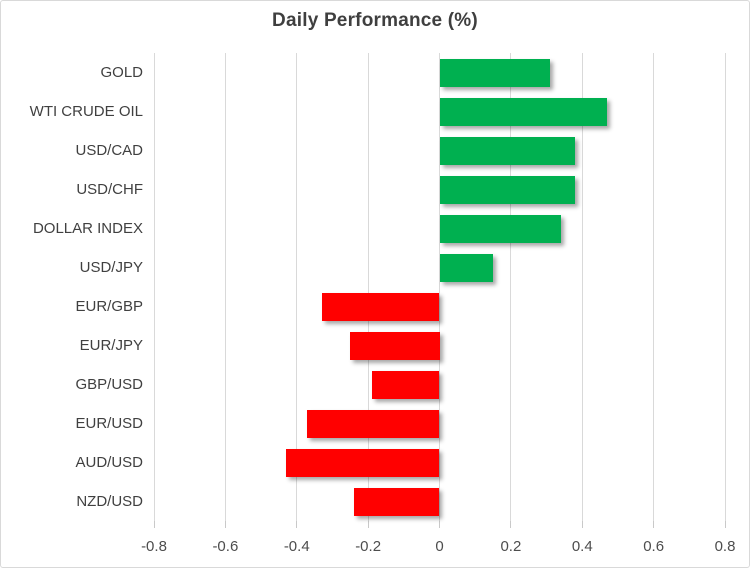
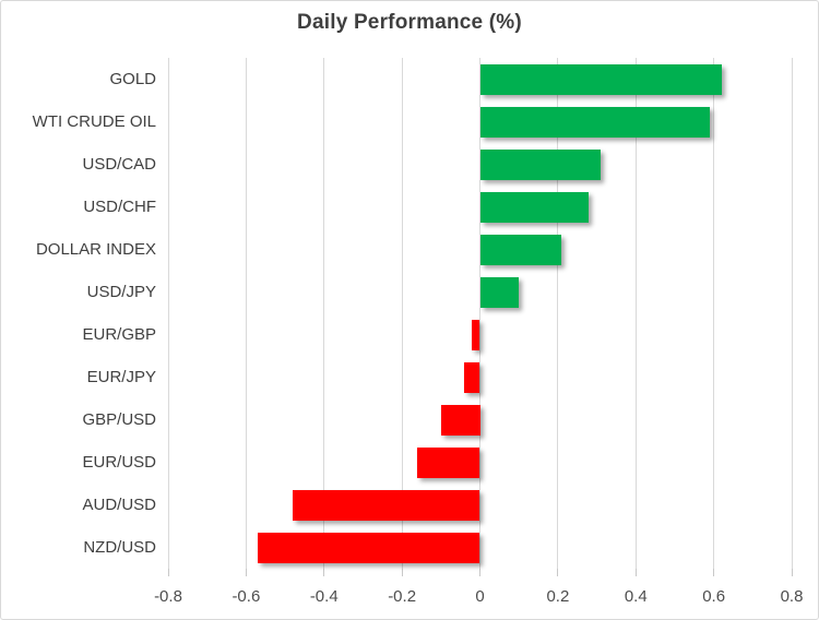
GOLD: 0.31 -> 0.62
WTI CRUDE OIL: 0.47 -> 0.59
USD/CAD: 0.38 -> 0.31
USD/CHF: 0.38 -> 0.28
DOLLAR INDEX: 0.34 -> 0.21
USD/JPY: 0.15 -> 0.10
EUR/GBP: -0.33 -> -0.02
EUR/JPY: -0.25 -> -0.04
GBP/USD: -0.19 -> -0.10
EUR/USD: -0.37 -> -0.16
AUD/USD: -0.43 -> -0.48
NZD/USD: -0.24 -> -0.57
